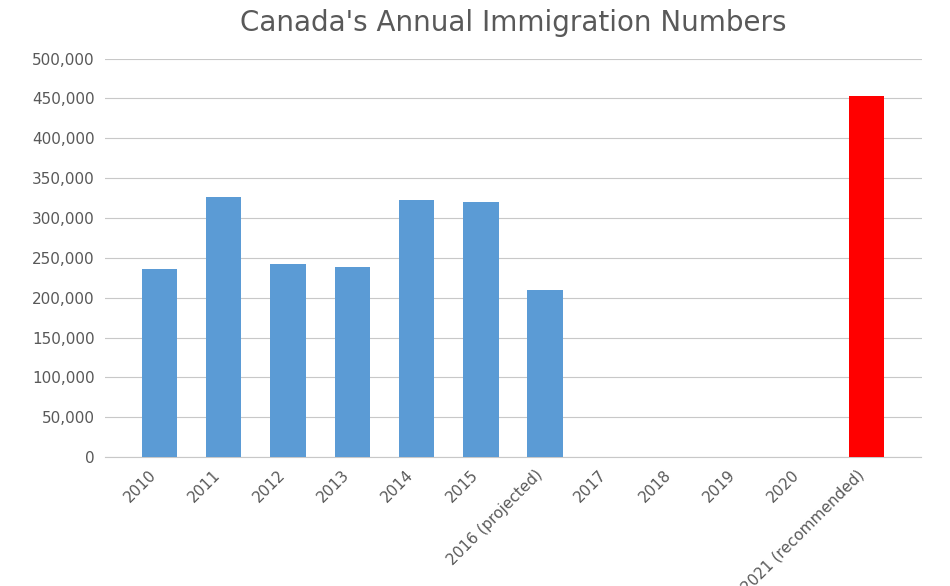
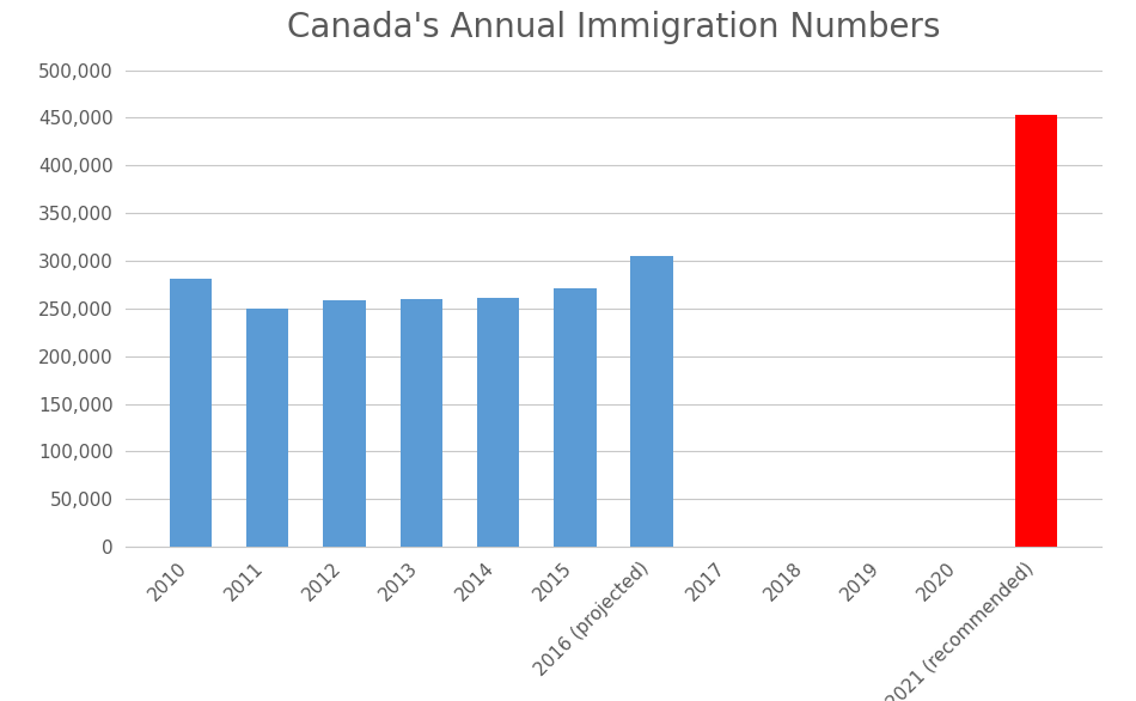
2010: 236,000 -> 281,000
2011: 326,000 -> 250,000
2012: 242,000 -> 258,000
2013: 238,000 -> 260,000
2014: 322,000 -> 261,000
2015: 320,000 -> 271,000
2016 (projected): 210,000 -> 305,000
